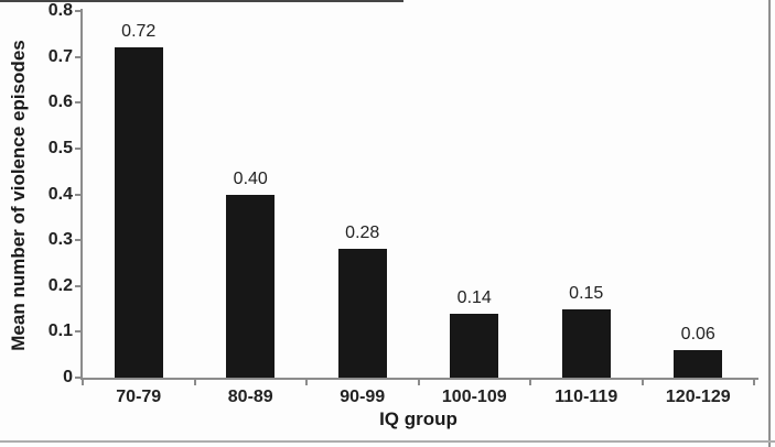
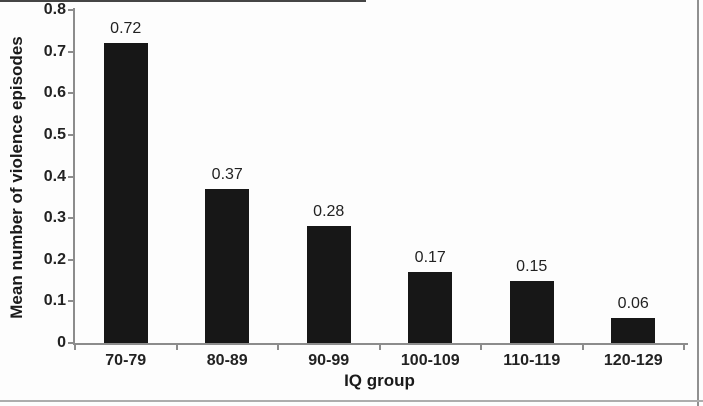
80-89: 0.40 -> 0.37
100-109: 0.14 -> 0.17
